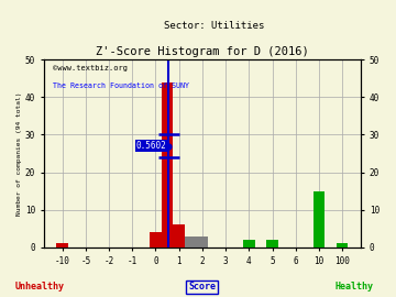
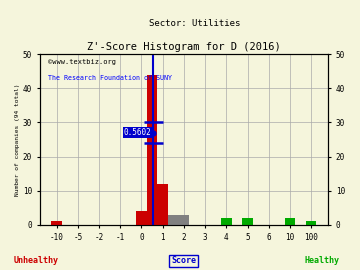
1: 6 -> 12
10: 15 -> 2
